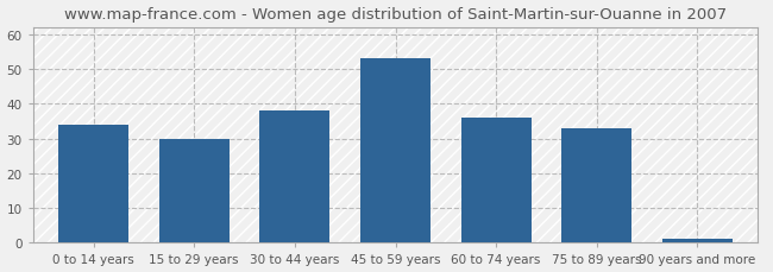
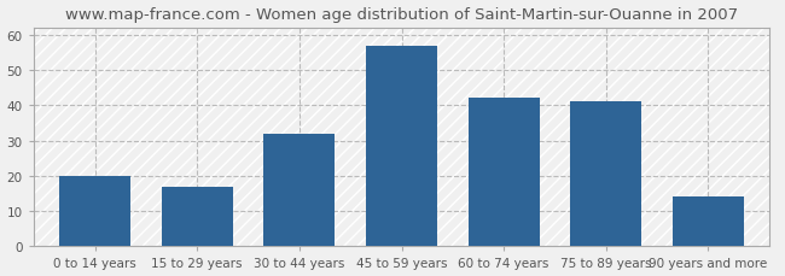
0 to 14 years: 34 -> 20
15 to 29 years: 30 -> 17
30 to 44 years: 38 -> 32
45 to 59 years: 53 -> 57
60 to 74 years: 36 -> 42
75 to 89 years: 33 -> 41
90 years and more: 1 -> 14
